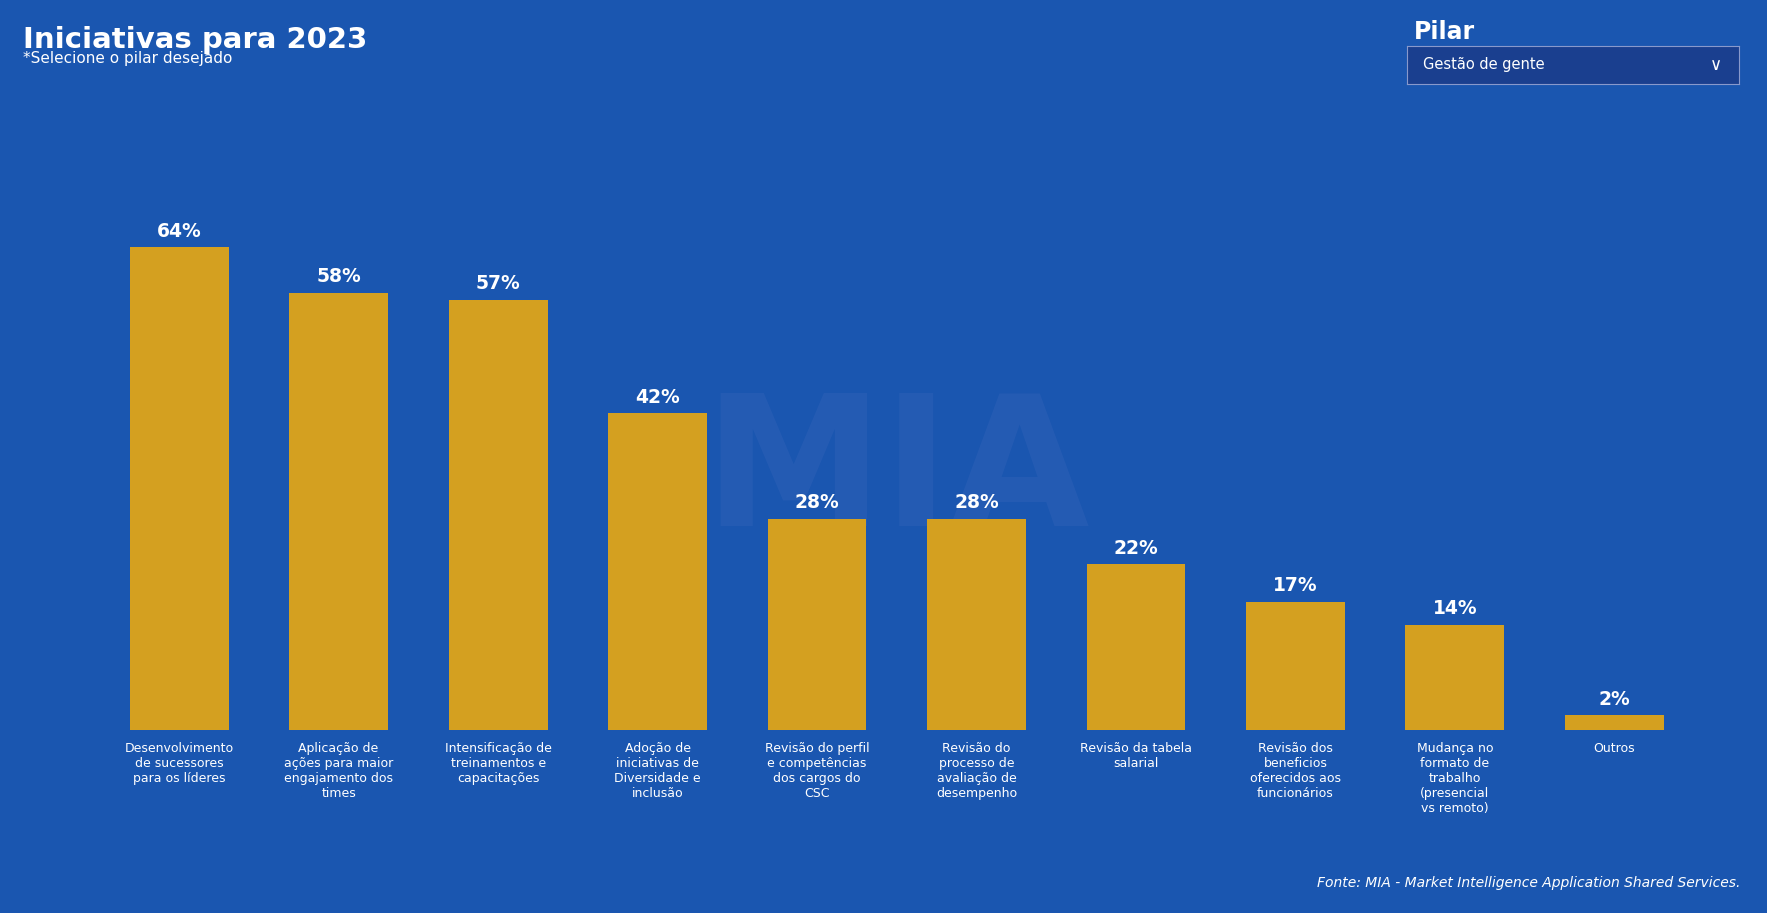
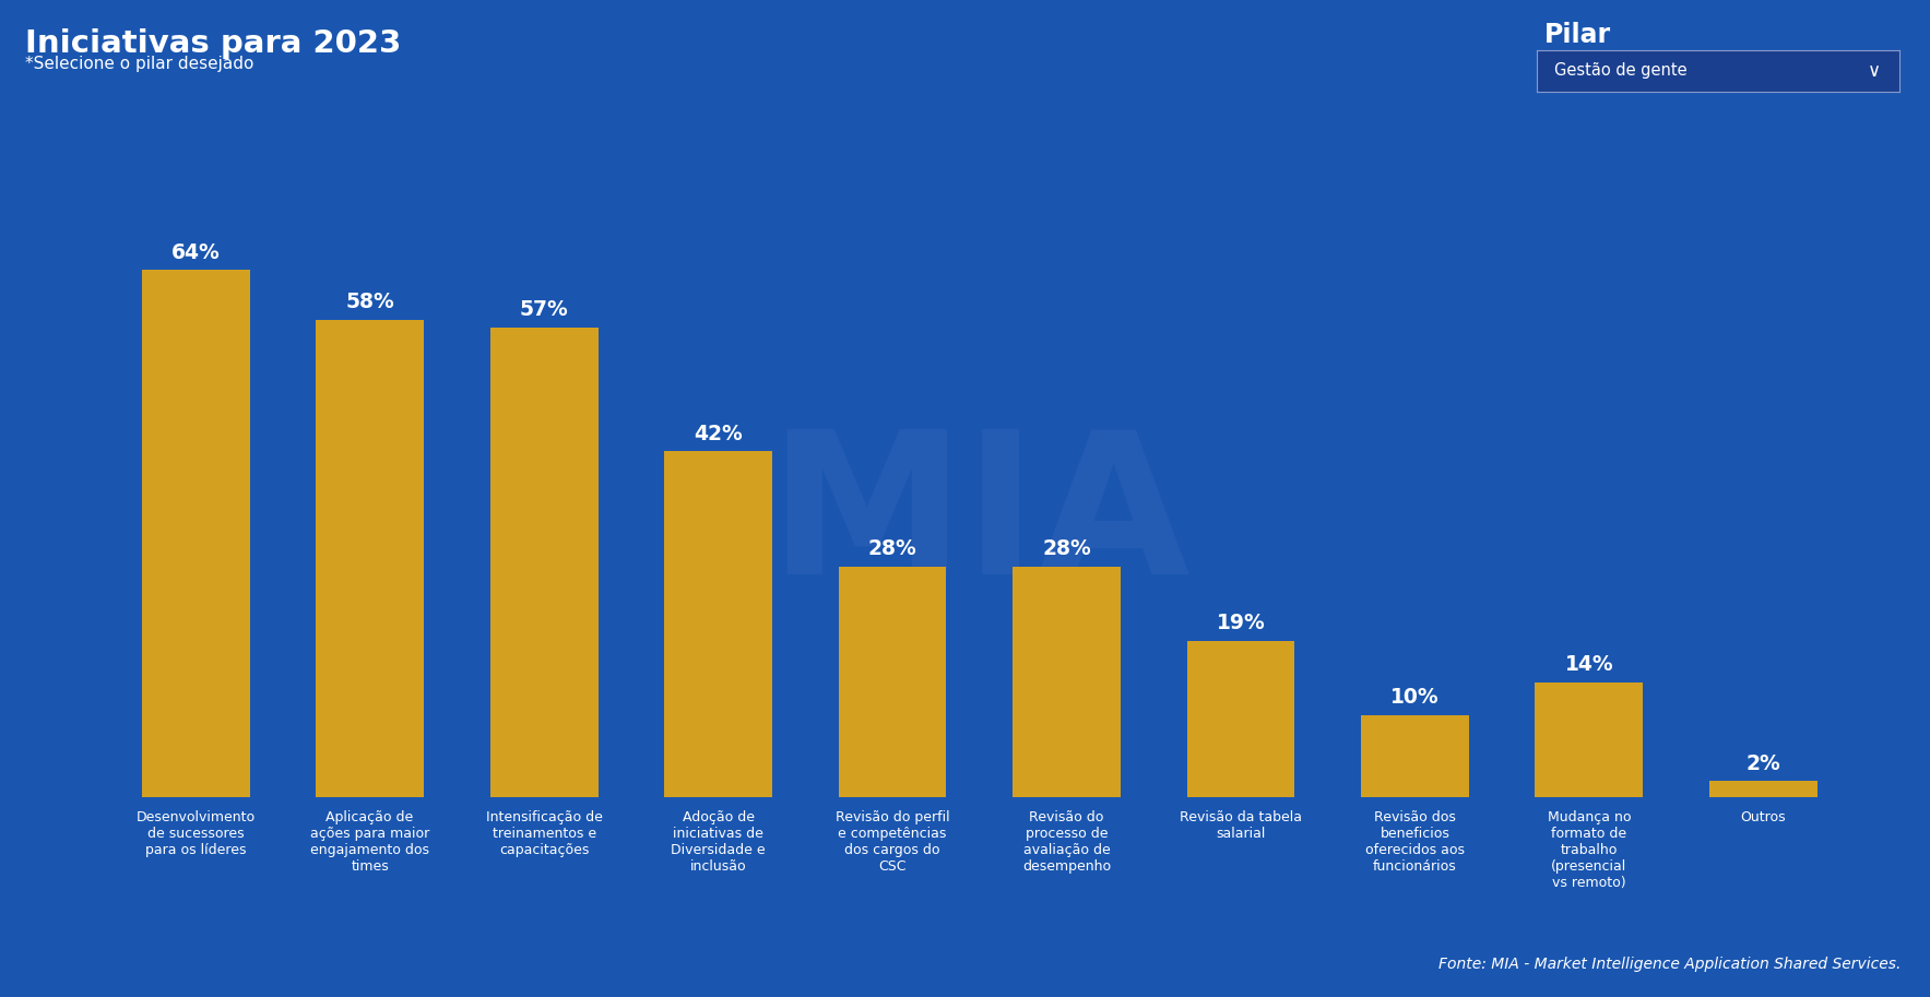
Revisão da tabela salarial: 22% -> 19%
Revisão dos beneficios oferecidos aos funcionários: 17% -> 10%
